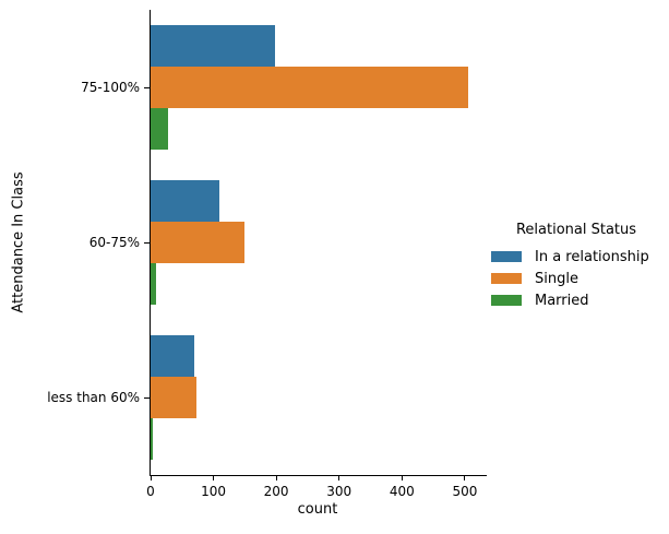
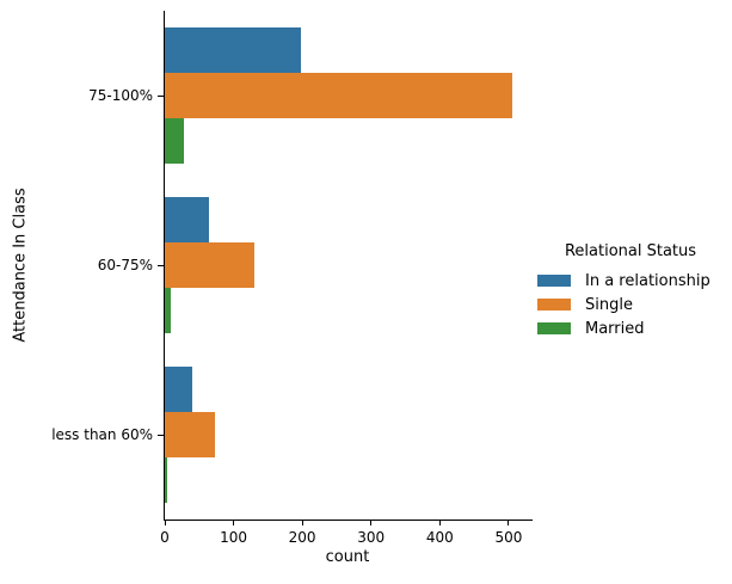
In a relationship/60-75%: 110 -> 60
Single/60-75%: 150 -> 130
In a relationship/less than 60%: 70 -> 40
